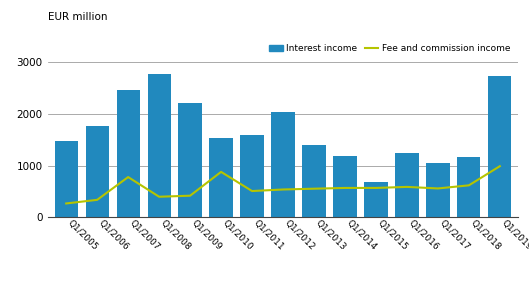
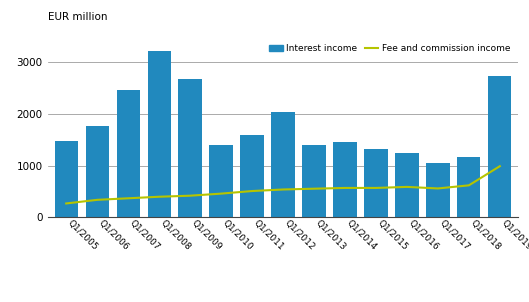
Fee and commission income/Q1/2007: 780 -> 370
Interest income/Q1/2008: 2780 -> 3220
Interest income/Q1/2009: 2220 -> 2680
Interest income/Q1/2010: 1540 -> 1390
Fee and commission income/Q1/2010: 880 -> 460
Interest income/Q1/2014: 1180 -> 1450
Interest income/Q1/2015: 680 -> 1320
